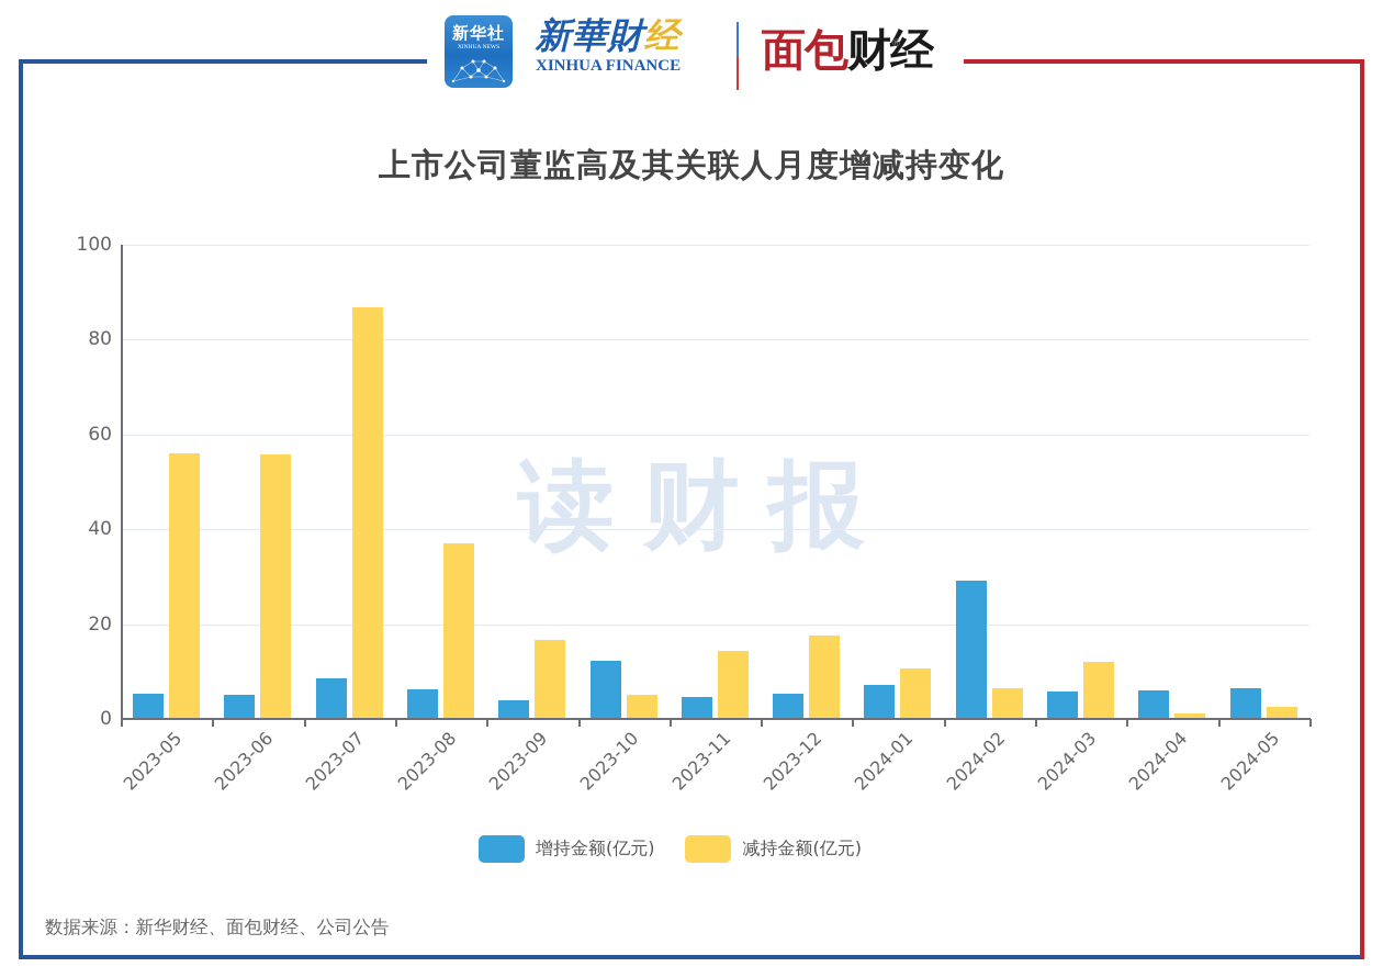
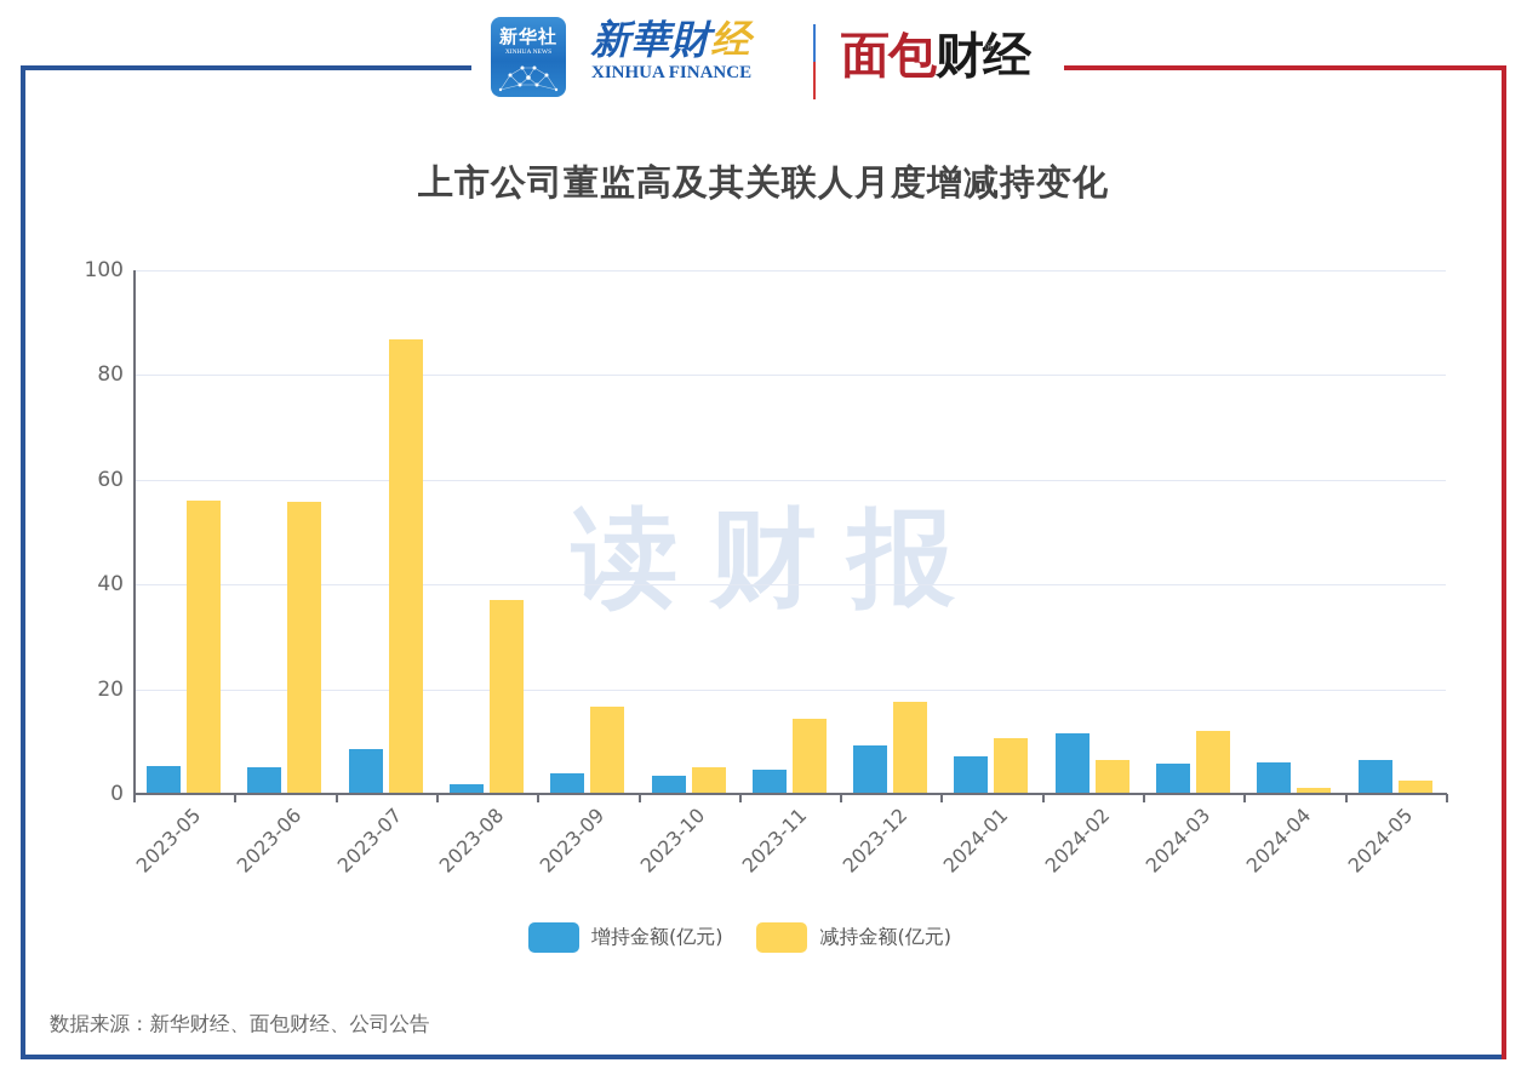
增持金额(亿元)/2023-08: 6 -> 2
增持金额(亿元)/2023-10: 12 -> 3
增持金额(亿元)/2023-12: 5 -> 9
增持金额(亿元)/2024-02: 29 -> 11
